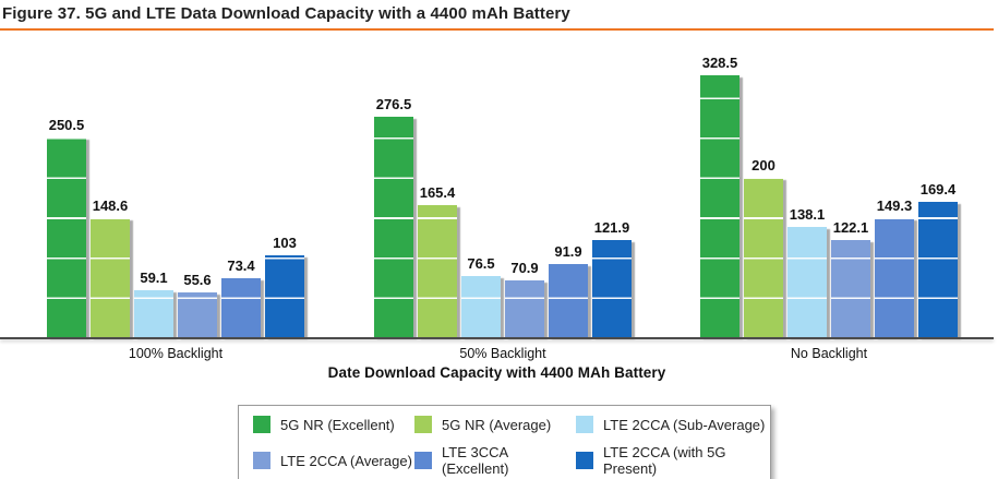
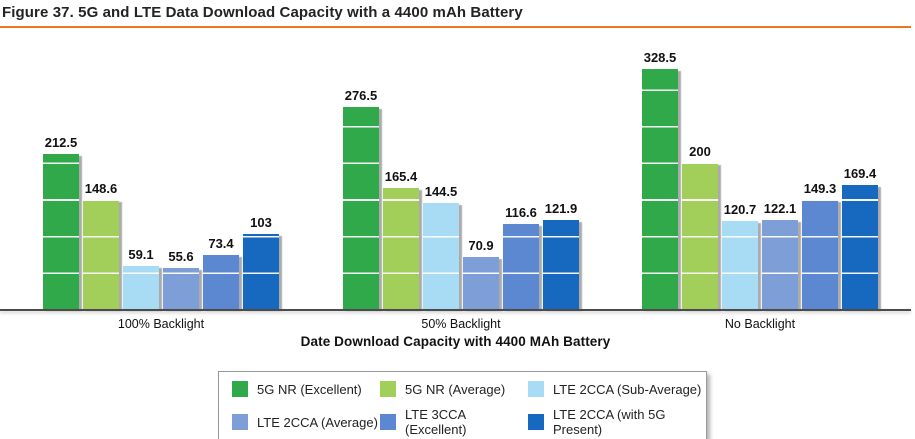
5G NR (Excellent)/100% Backlight: 250.5 -> 212.5
LTE 2CCA (Sub-Average)/50% Backlight: 76.5 -> 144.5
LTE 3CCA (Excellent)/50% Backlight: 91.9 -> 116.6
LTE 2CCA (Sub-Average)/No Backlight: 138.1 -> 120.7
